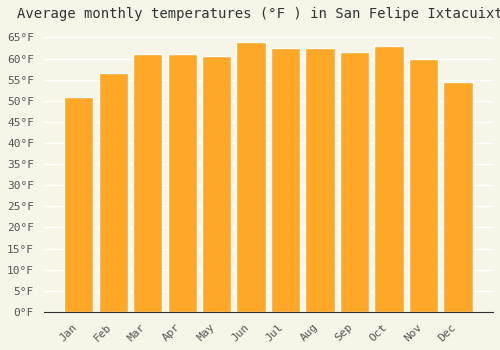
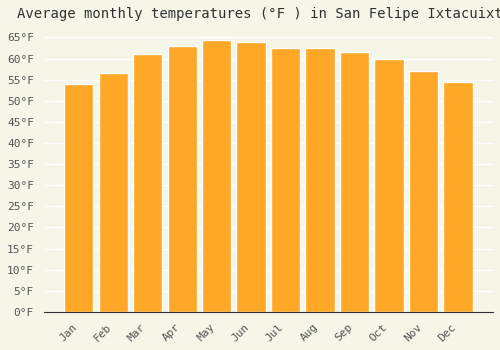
Jan: 51.0°F -> 54.0°F
Apr: 61.0°F -> 63.0°F
May: 60.5°F -> 64.5°F
Oct: 63.0°F -> 60.0°F
Nov: 60.0°F -> 57.0°F
